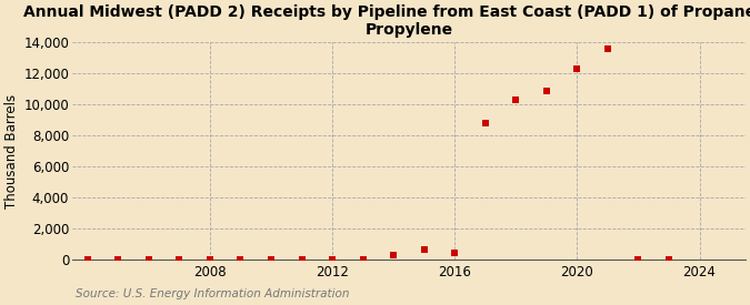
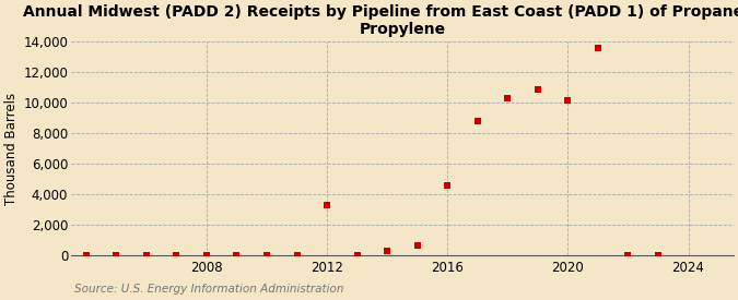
2012: 0 -> 3,300
2016: 400 -> 4,600
2020: 12,300 -> 10,200
